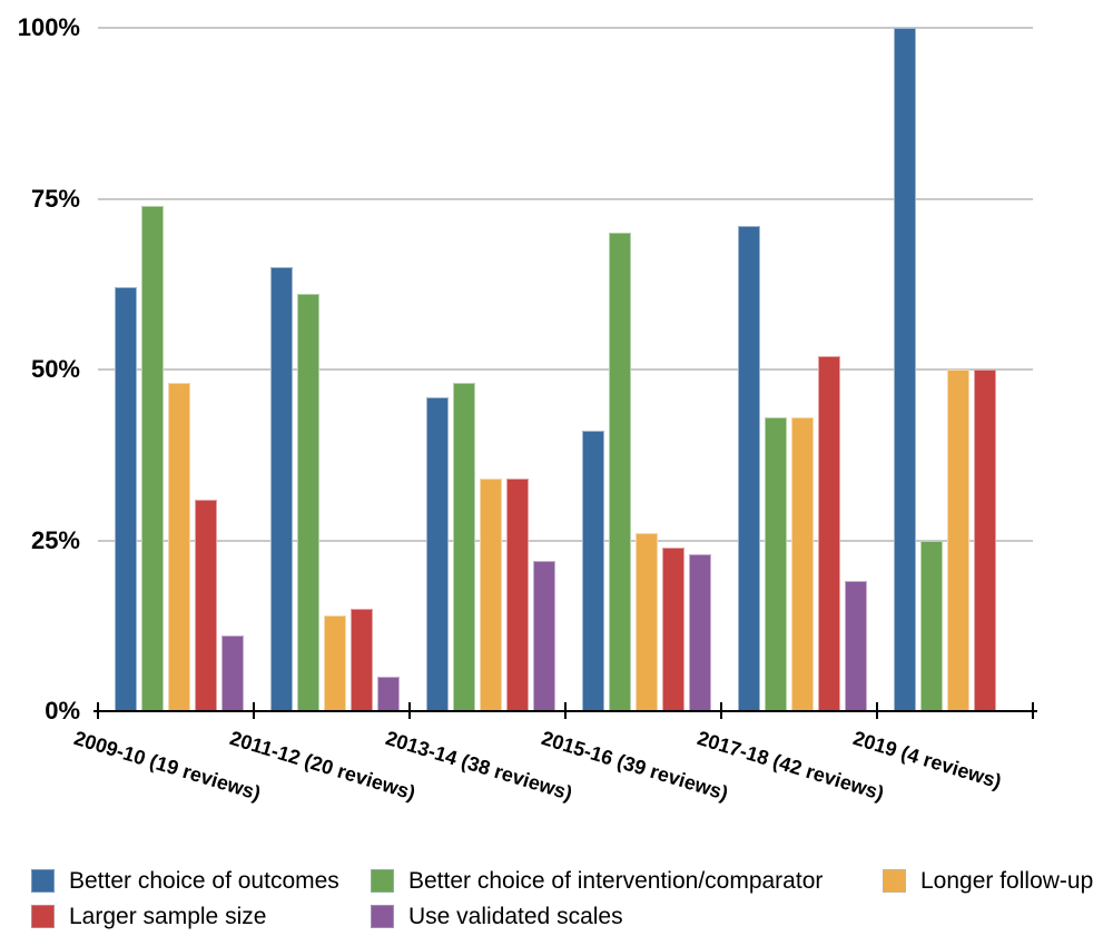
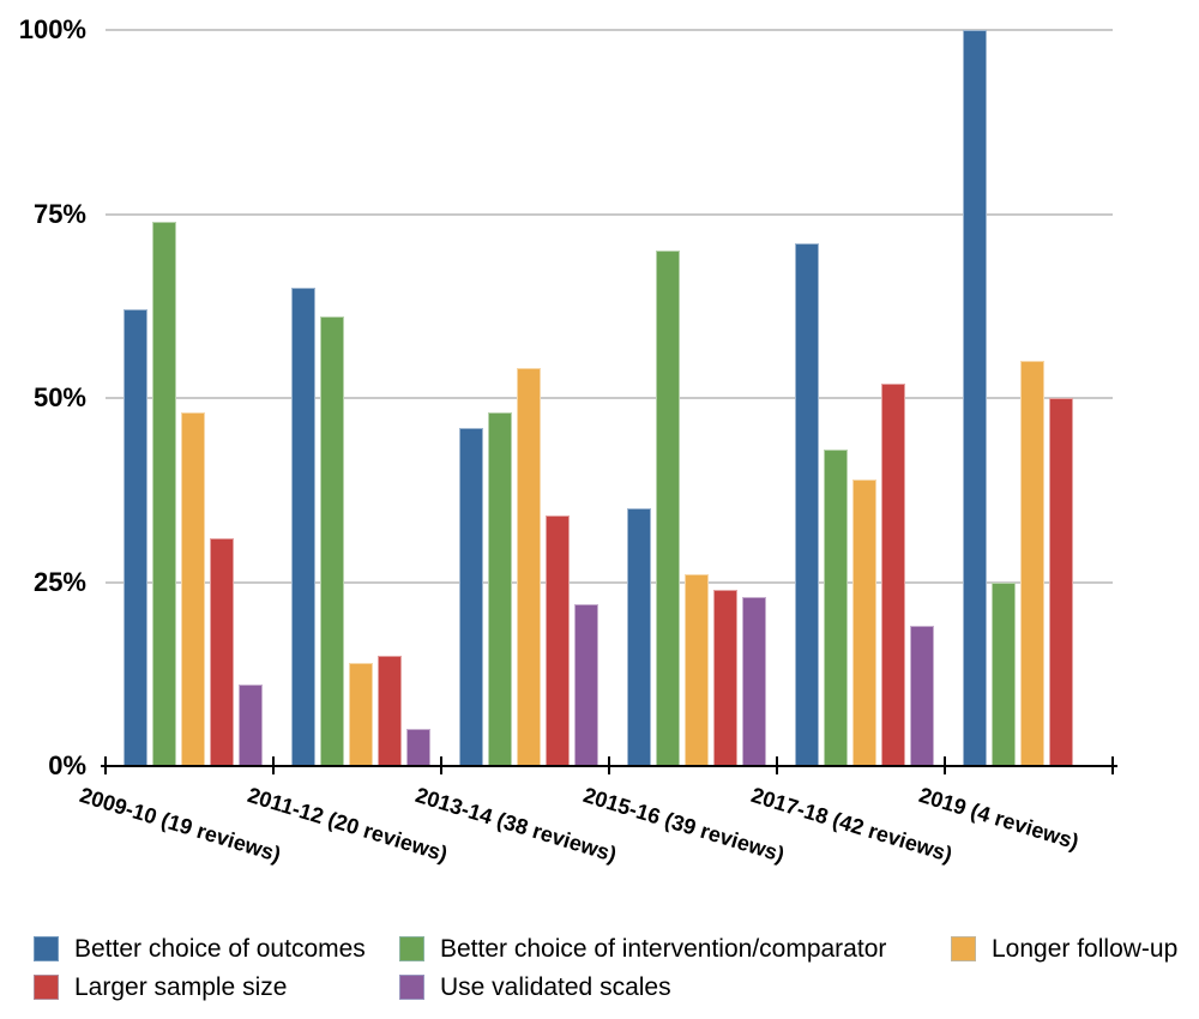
Longer follow-up/2013-14 (38 reviews): 34% -> 54%
Better choice of outcomes/2015-16 (39 reviews): 41% -> 35%
Longer follow-up/2017-18 (42 reviews): 43% -> 39%
Longer follow-up/2019 (4 reviews): 50% -> 55%
